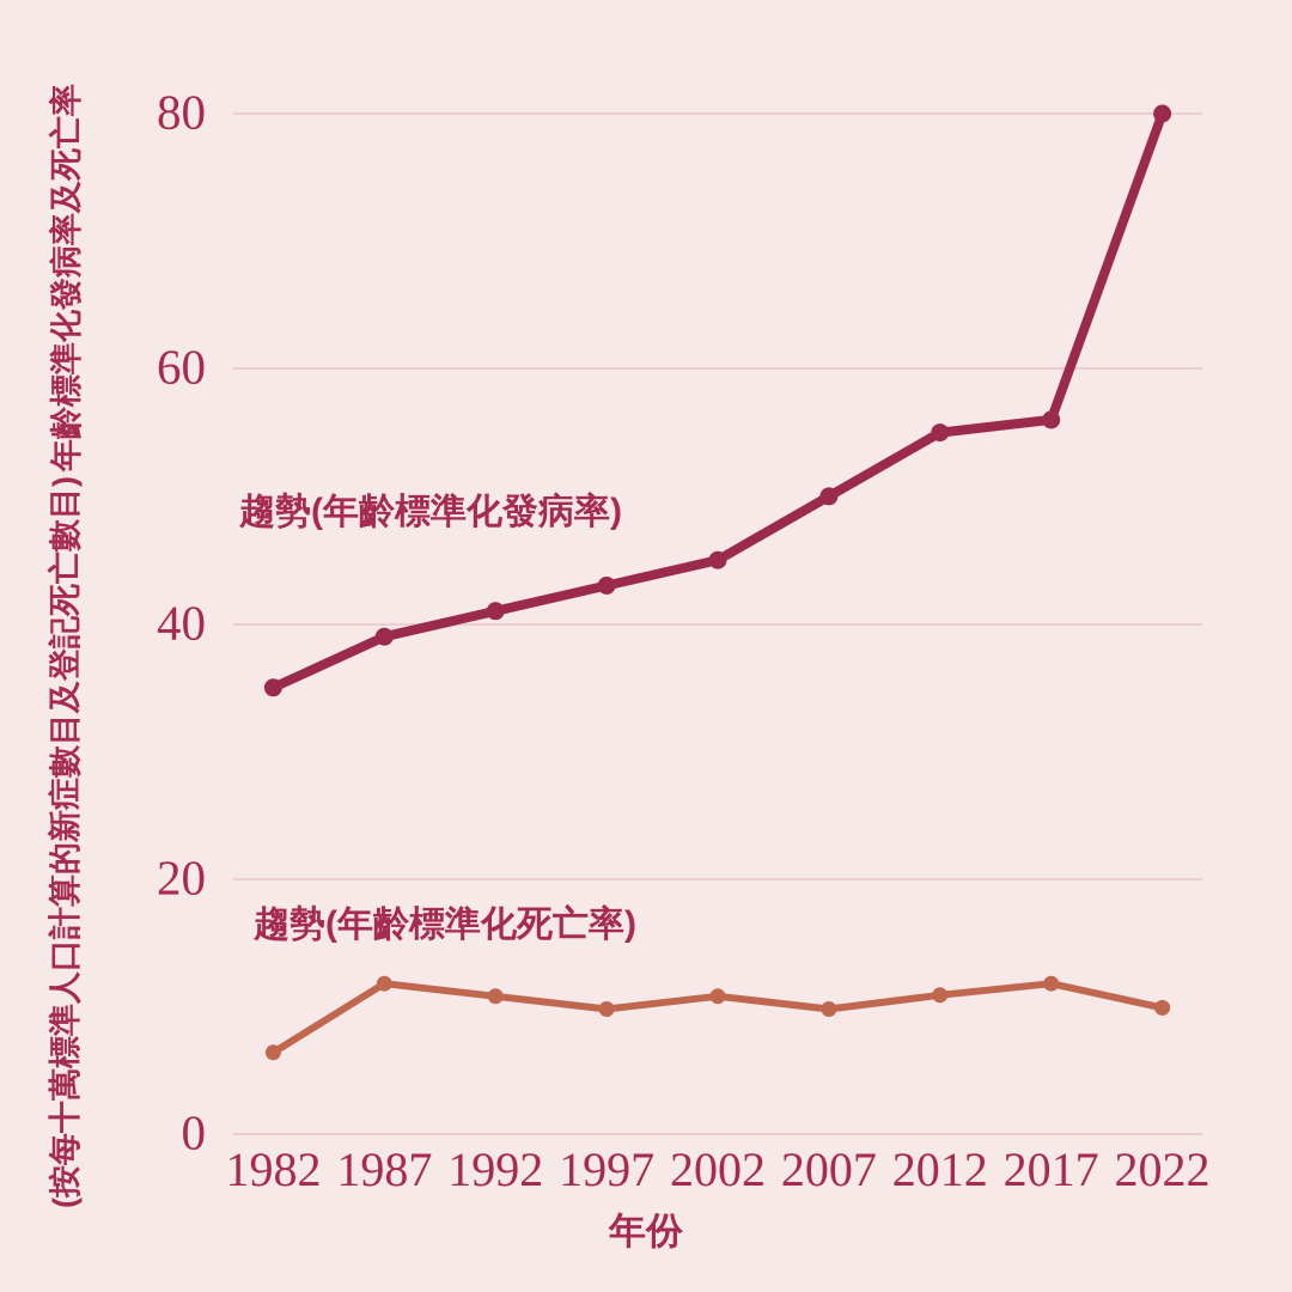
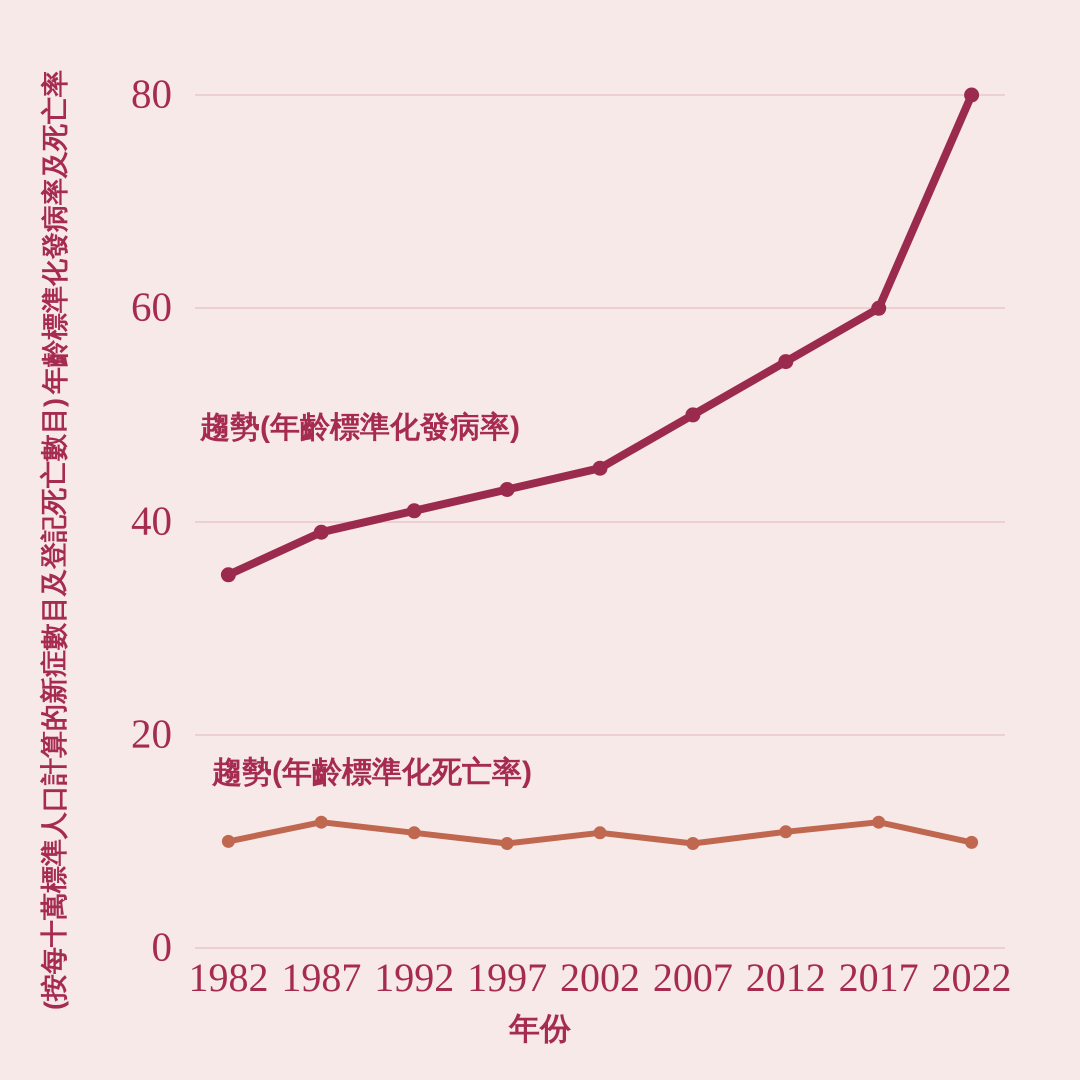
趨勢(年齡標準化死亡率)/1982: 6.4 -> 10.0
趨勢(年齡標準化發病率)/2017: 56 -> 60
